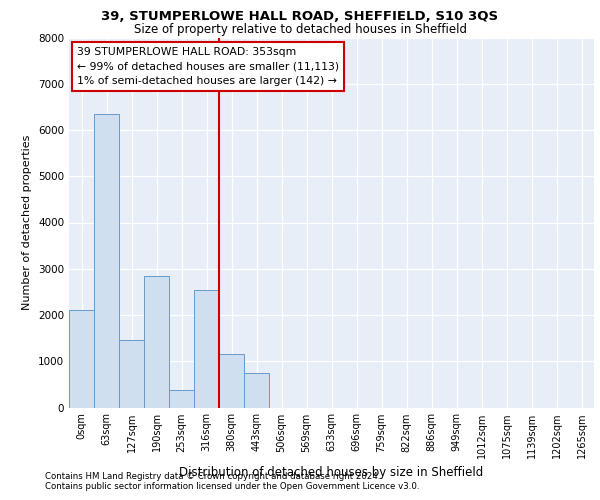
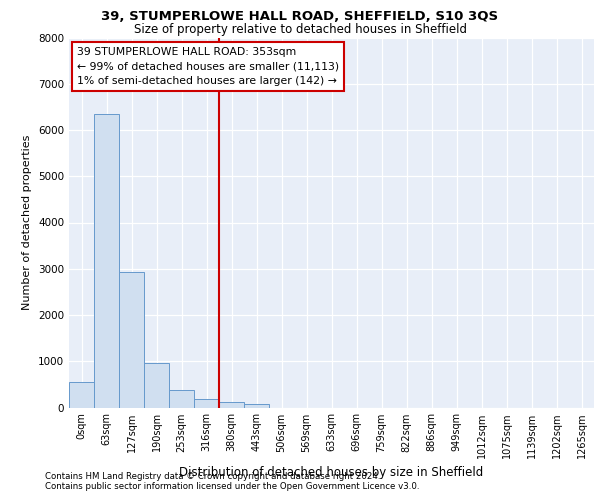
0sqm: 2100 -> 550
127sqm: 1450 -> 2920
190sqm: 2850 -> 960
316sqm: 2550 -> 180
380sqm: 1150 -> 120
443sqm: 750 -> 60
